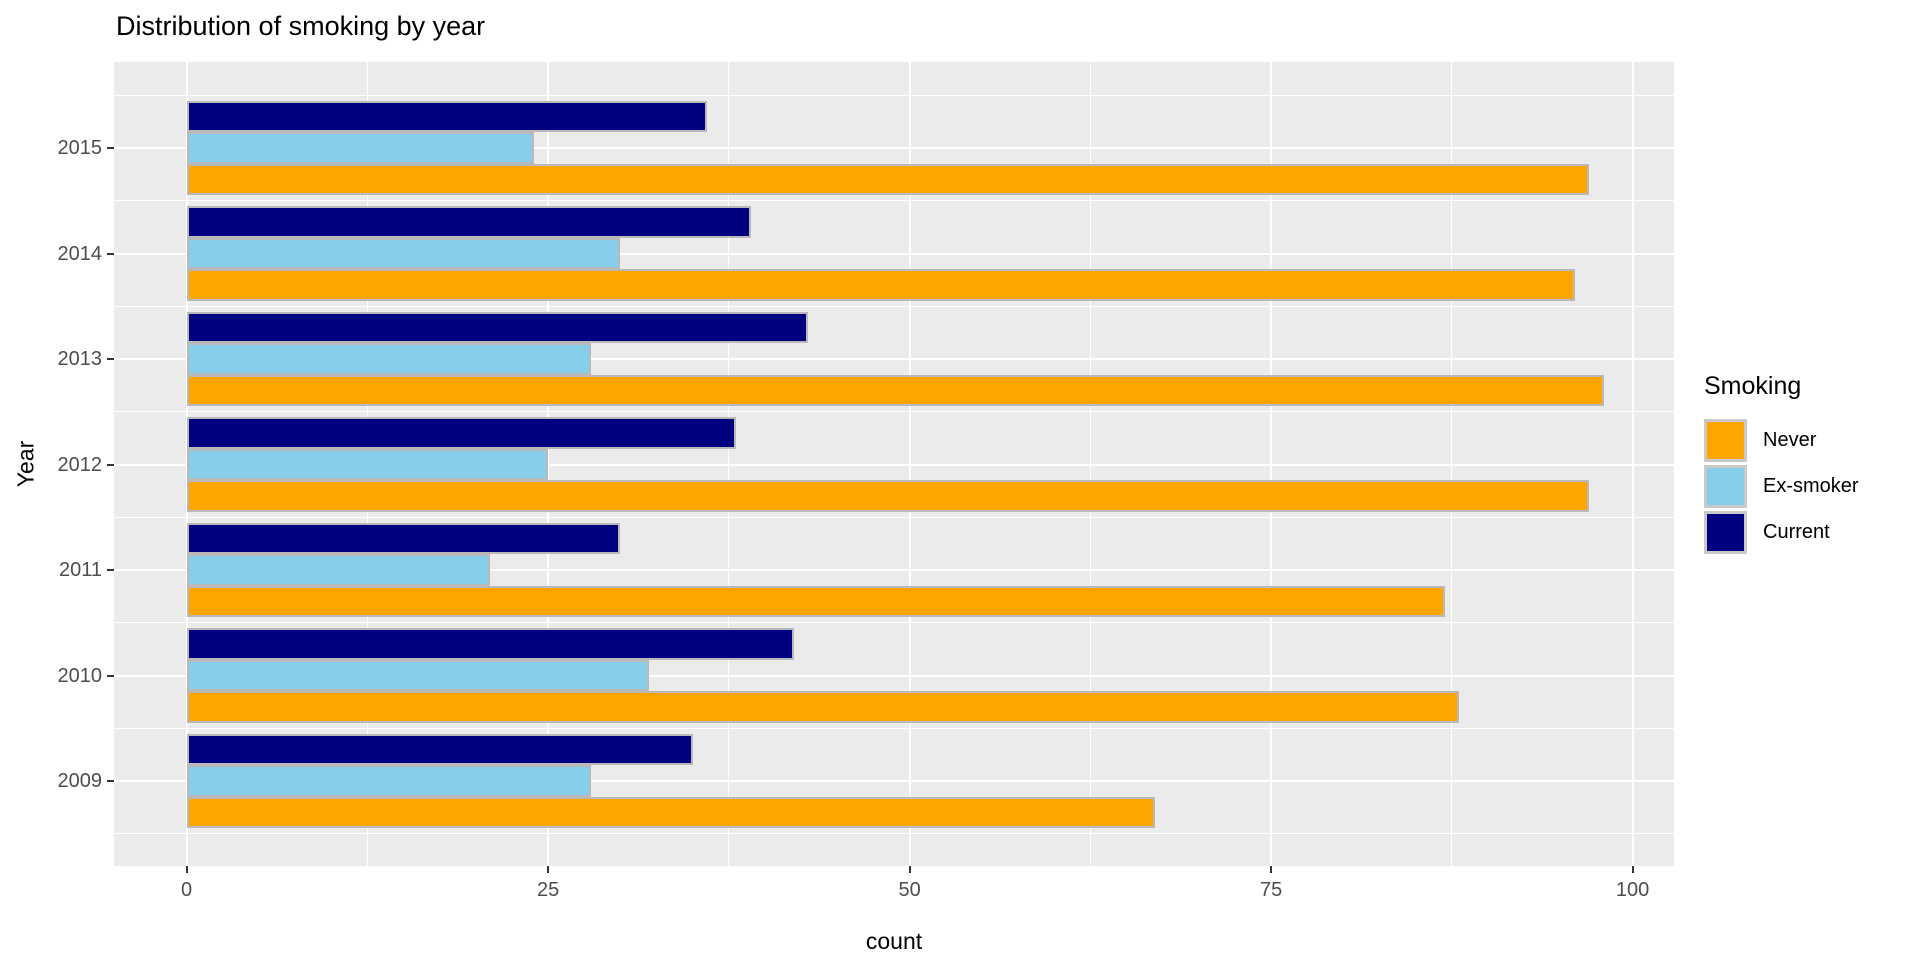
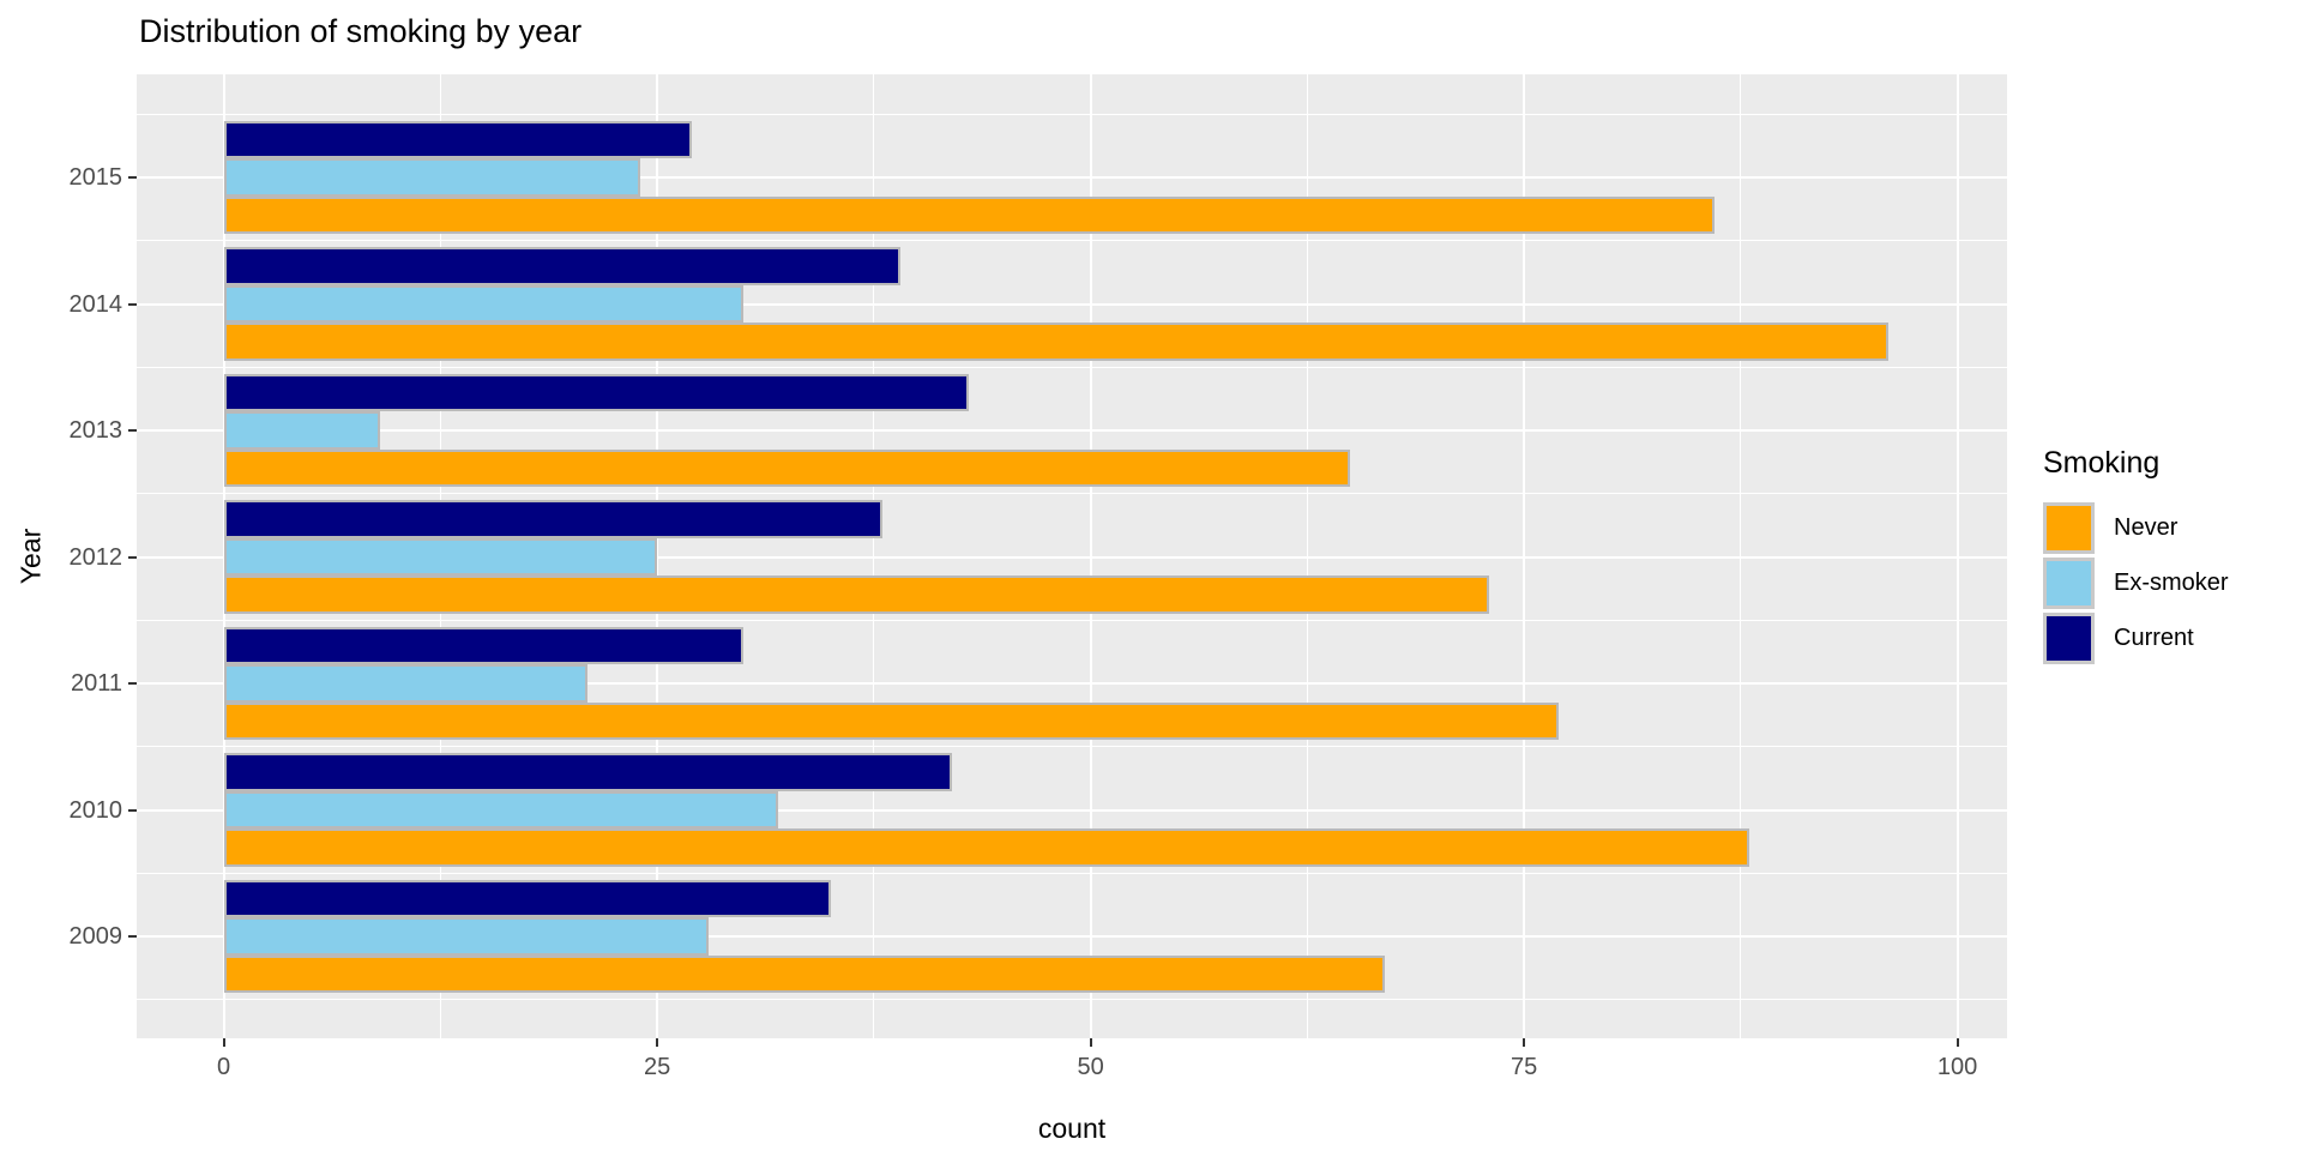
Never/2015: 97 -> 86
Current/2015: 36 -> 27
Never/2013: 98 -> 65
Ex-smoker/2013: 28 -> 9
Never/2012: 97 -> 73
Never/2011: 87 -> 77
